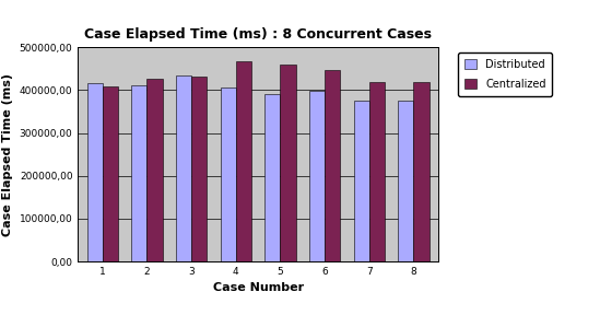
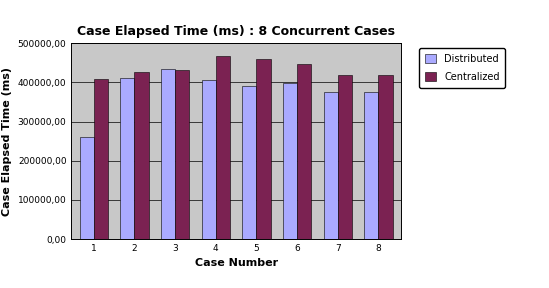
Distributed/1: 415000 -> 260000
